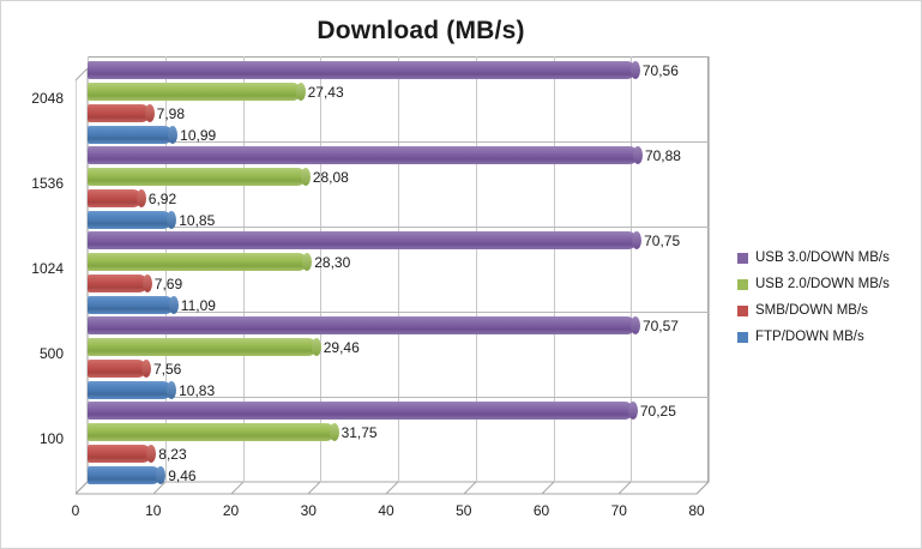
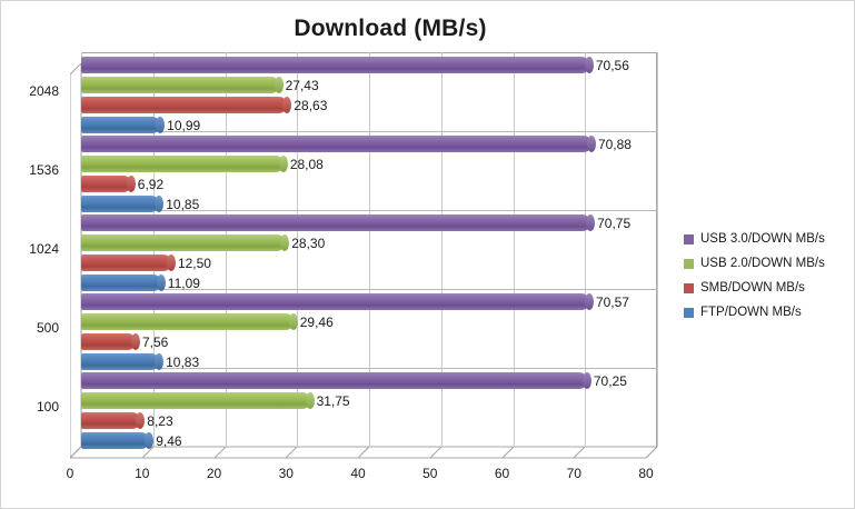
SMB/DOWN MB/s/2048: 7,98 -> 28,63
SMB/DOWN MB/s/1024: 7,69 -> 12,50
